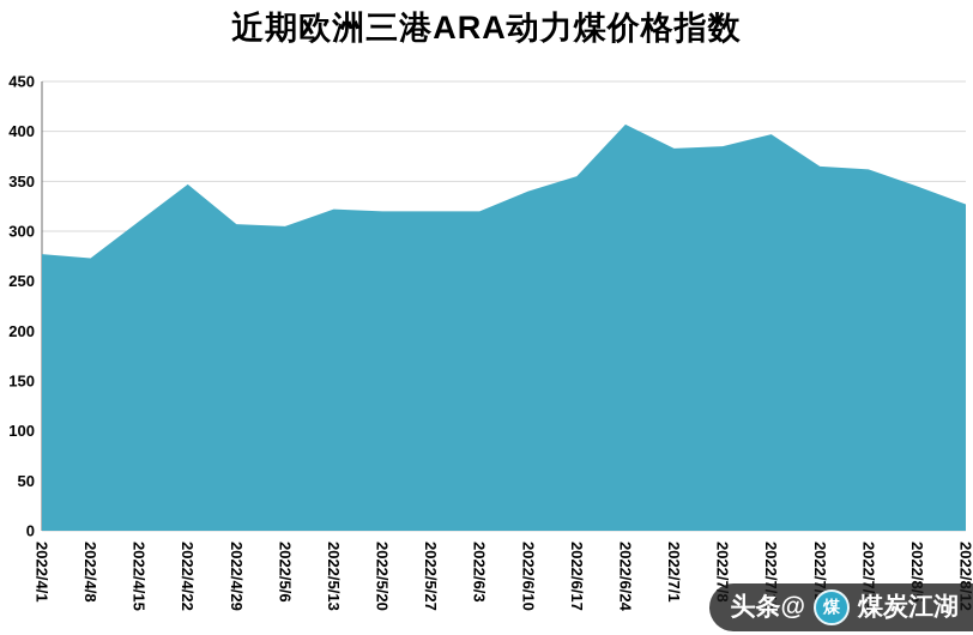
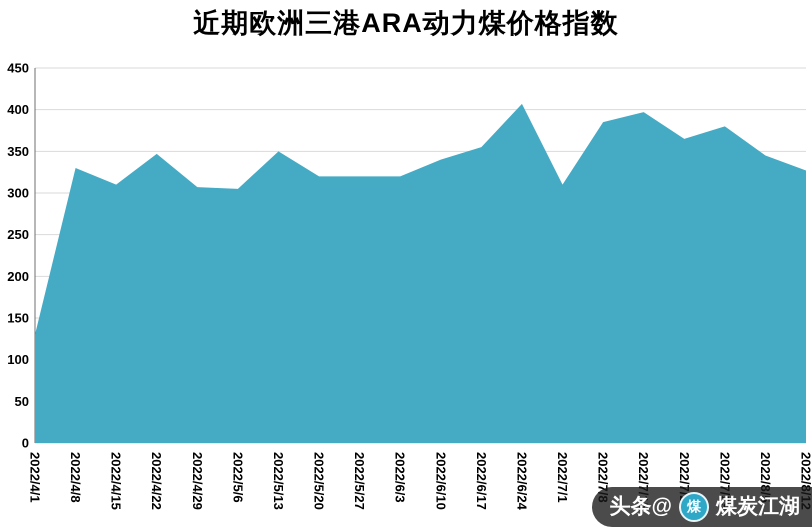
2022/4/1: 280 -> 130
2022/4/8: 270 -> 330
2022/5/13: 320 -> 350
2022/7/1: 380 -> 310
2022/7/29: 360 -> 380
